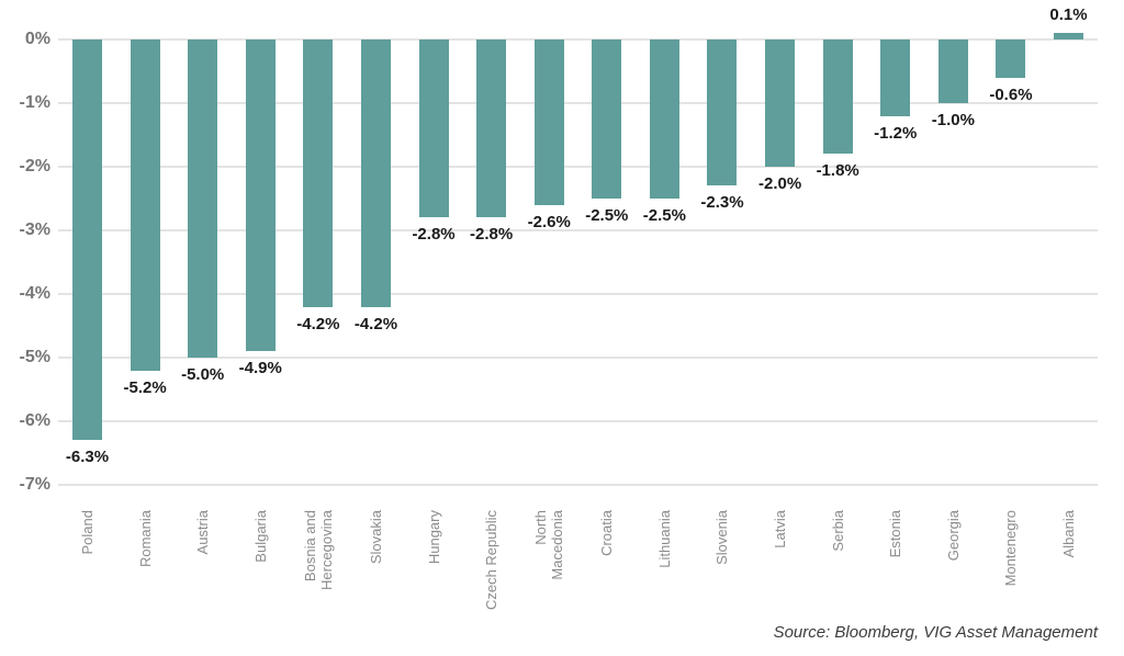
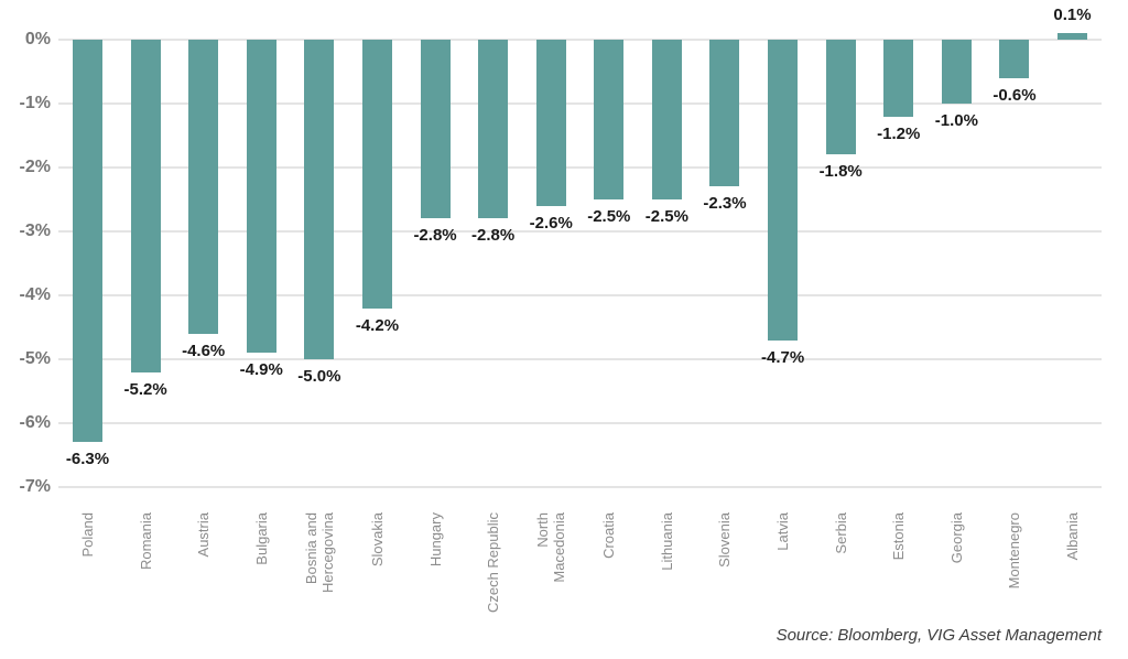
Austria: -5.0% -> -4.6%
Bosnia and Hercegovina: -4.2% -> -5.0%
Latvia: -2.0% -> -4.7%
